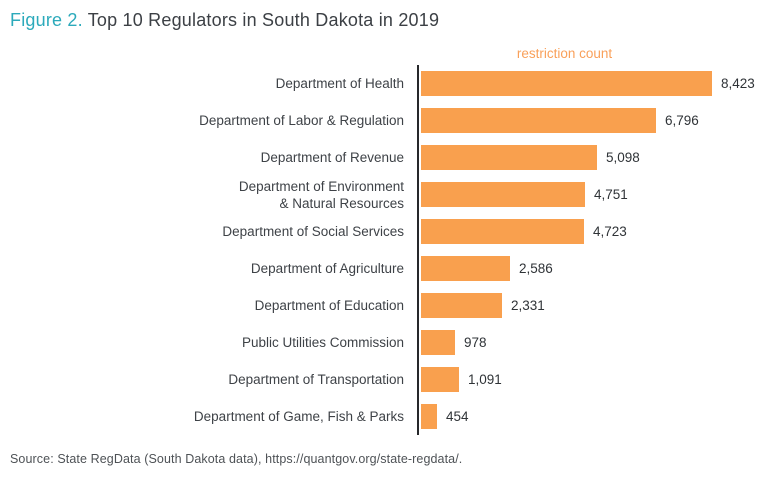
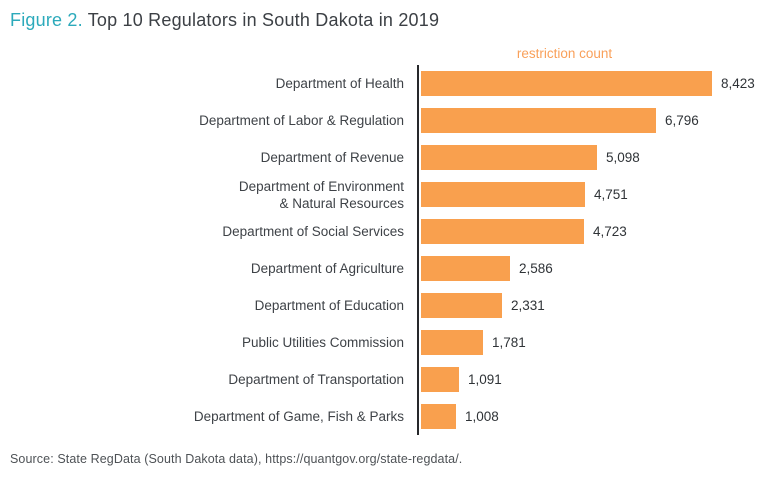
Public Utilities Commission: 978 -> 1,781
Department of Game, Fish & Parks: 454 -> 1,008
